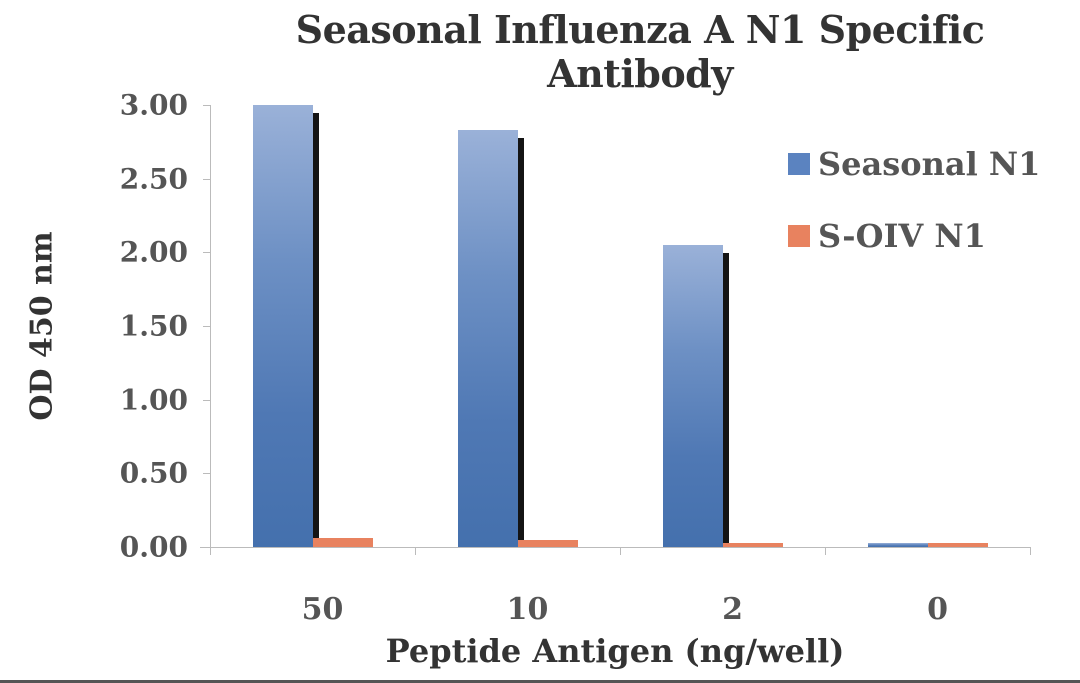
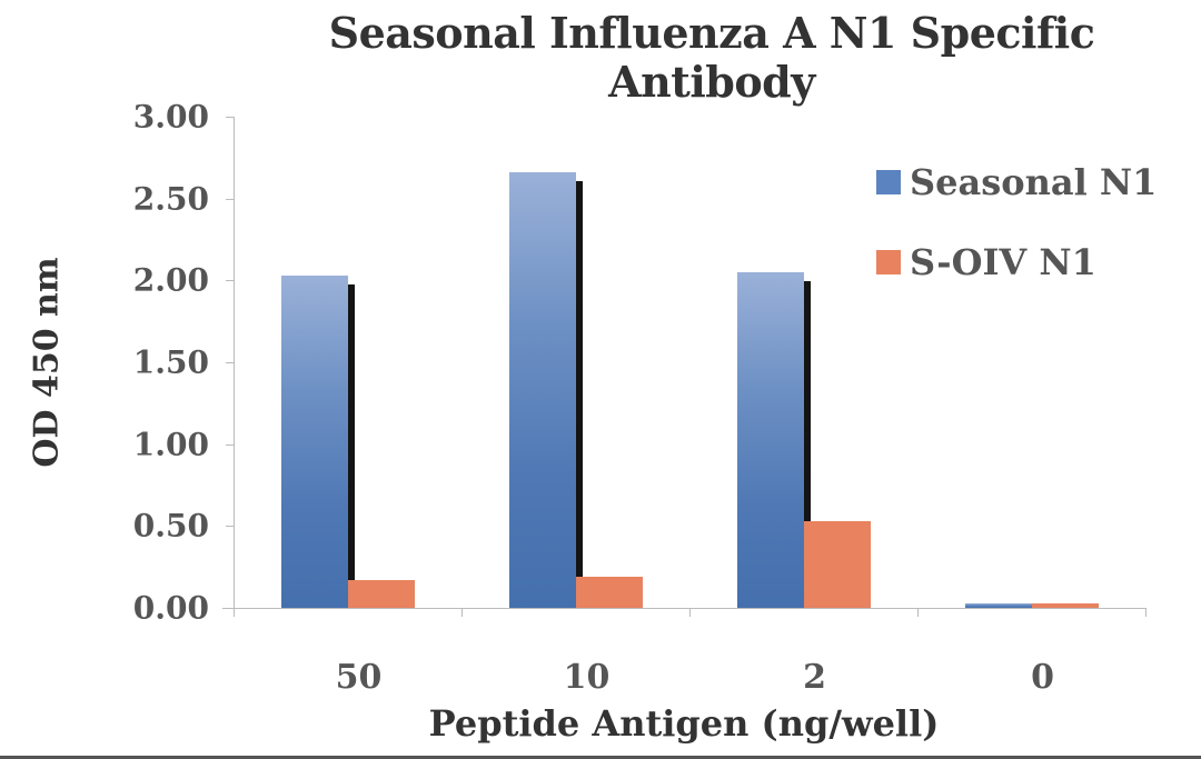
Seasonal N1/50: 3.00 -> 2.03
S-OIV N1/50: 0.06 -> 0.17
Seasonal N1/10: 2.83 -> 2.66
S-OIV N1/10: 0.05 -> 0.19
S-OIV N1/2: 0.03 -> 0.53
